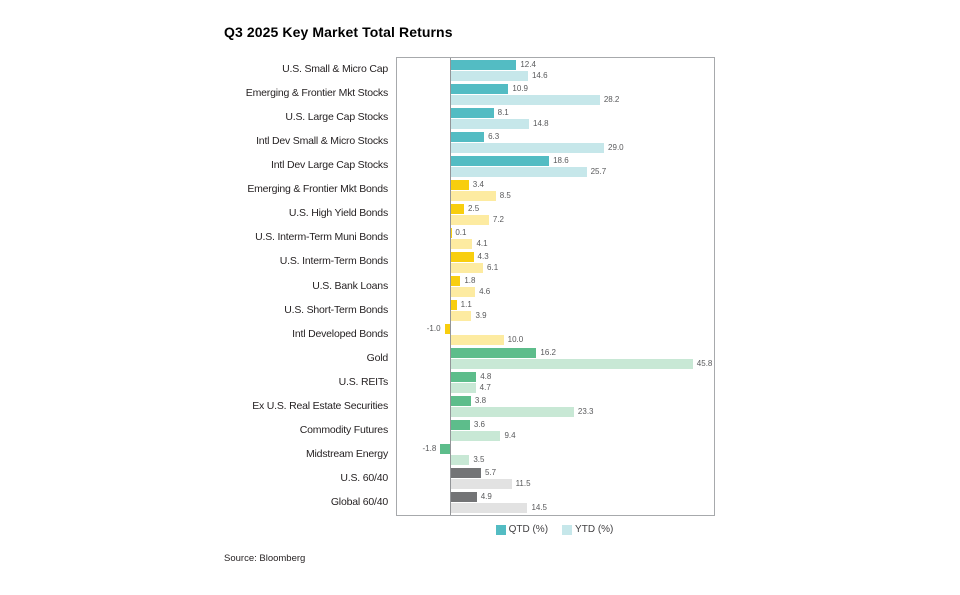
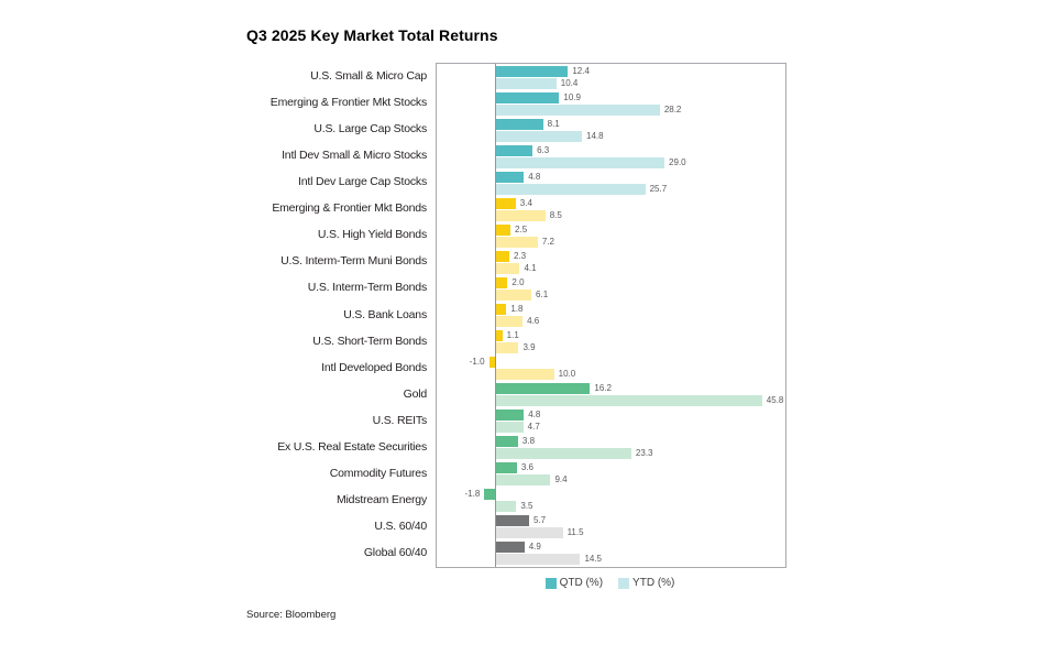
YTD (%)/U.S. Small & Micro Cap: 14.6 -> 10.4
QTD (%)/Intl Dev Large Cap Stocks: 18.6 -> 4.8
QTD (%)/U.S. Interm-Term Muni Bonds: 0.1 -> 2.3
QTD (%)/U.S. Interm-Term Bonds: 4.3 -> 2.0
